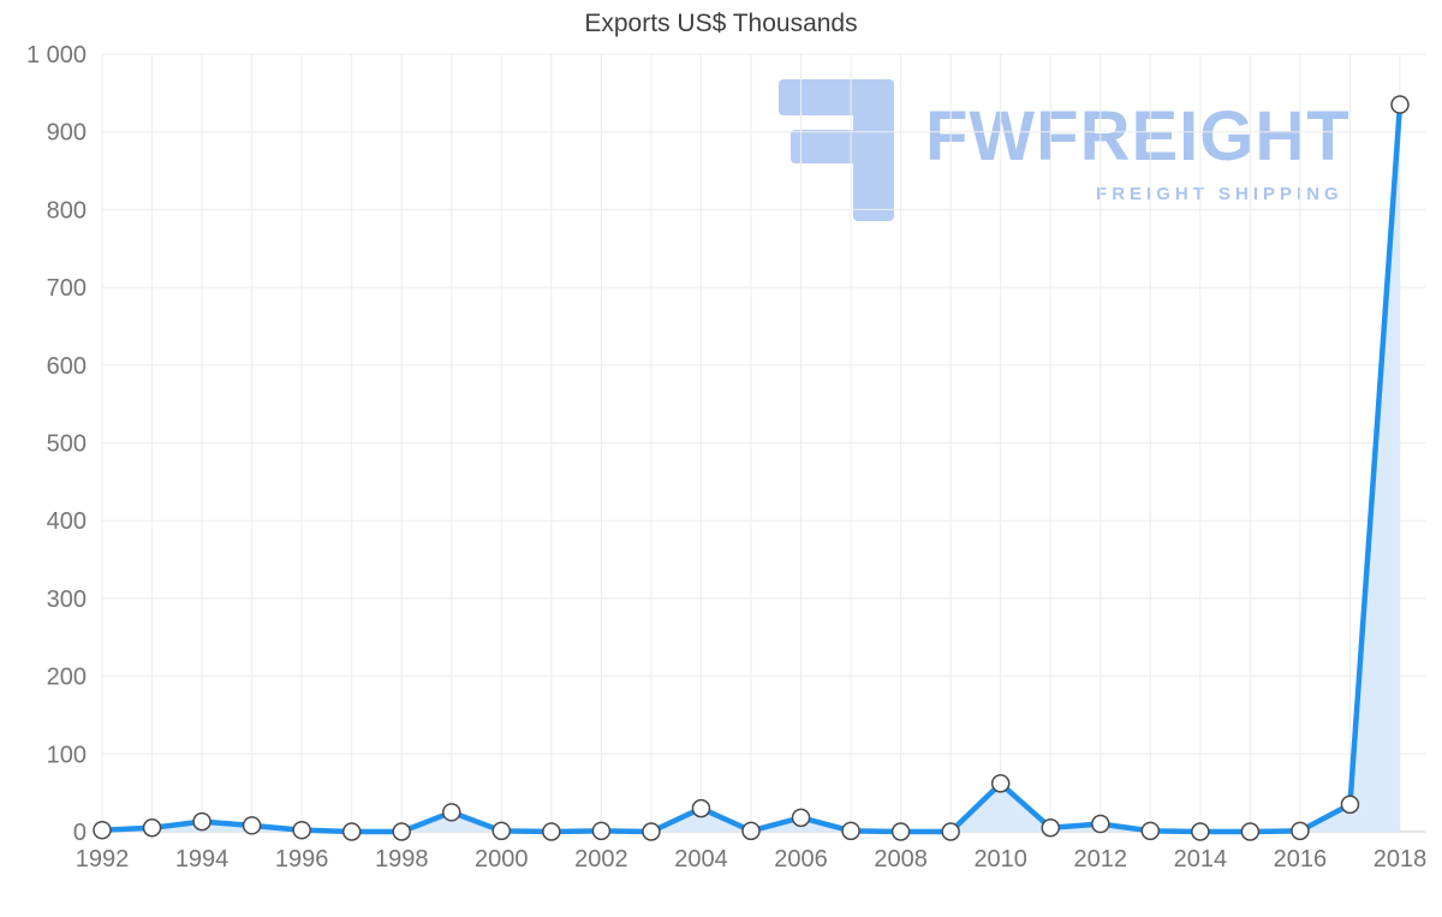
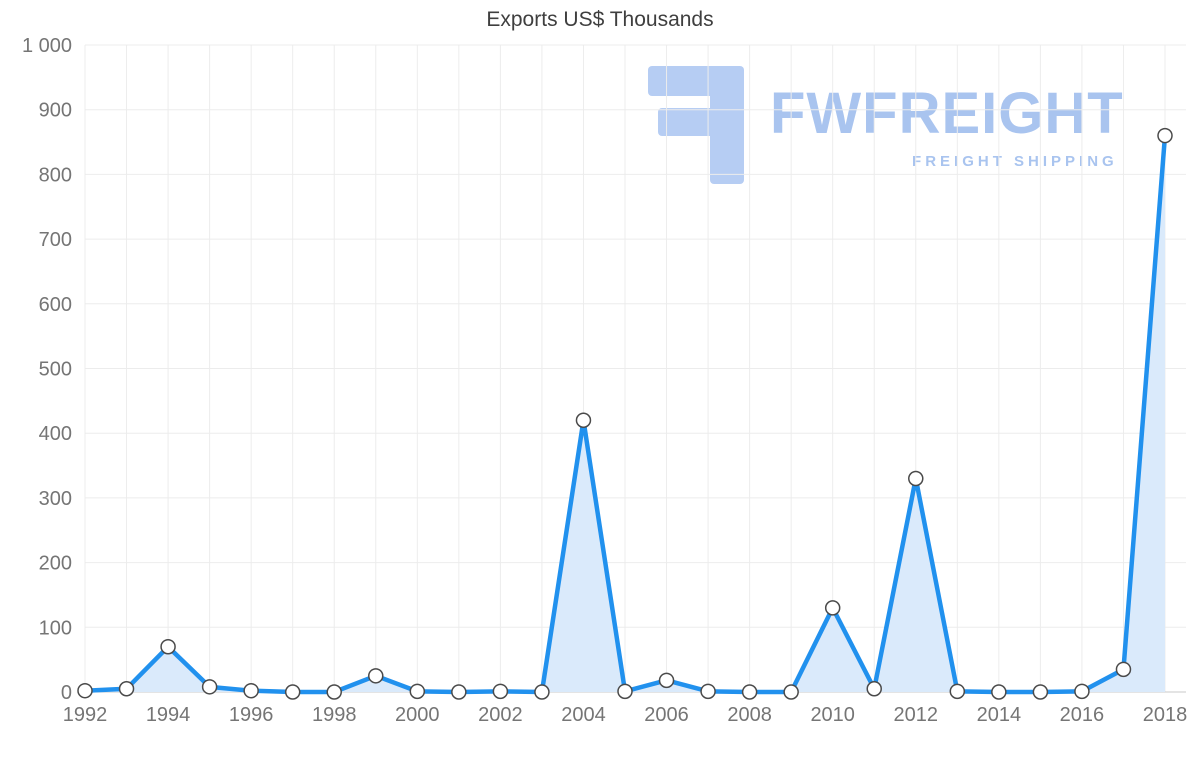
1994: 10 -> 70
2004: 30 -> 420
2010: 60 -> 130
2012: 10 -> 330
2018: 940 -> 860
